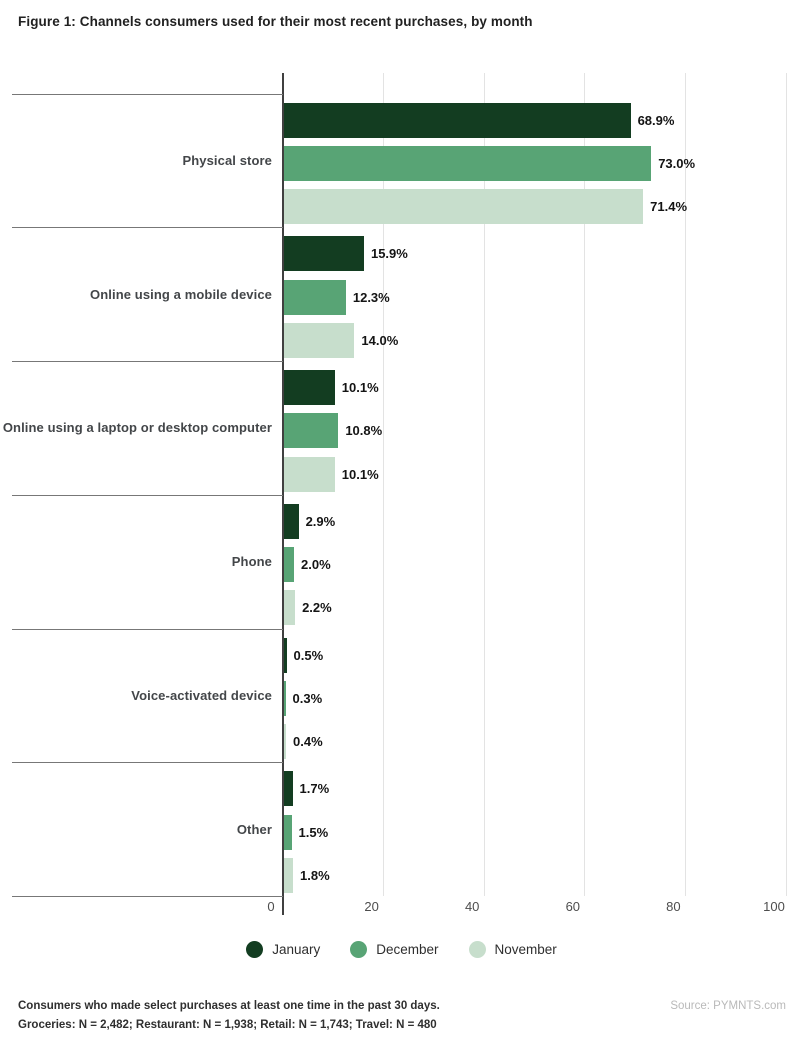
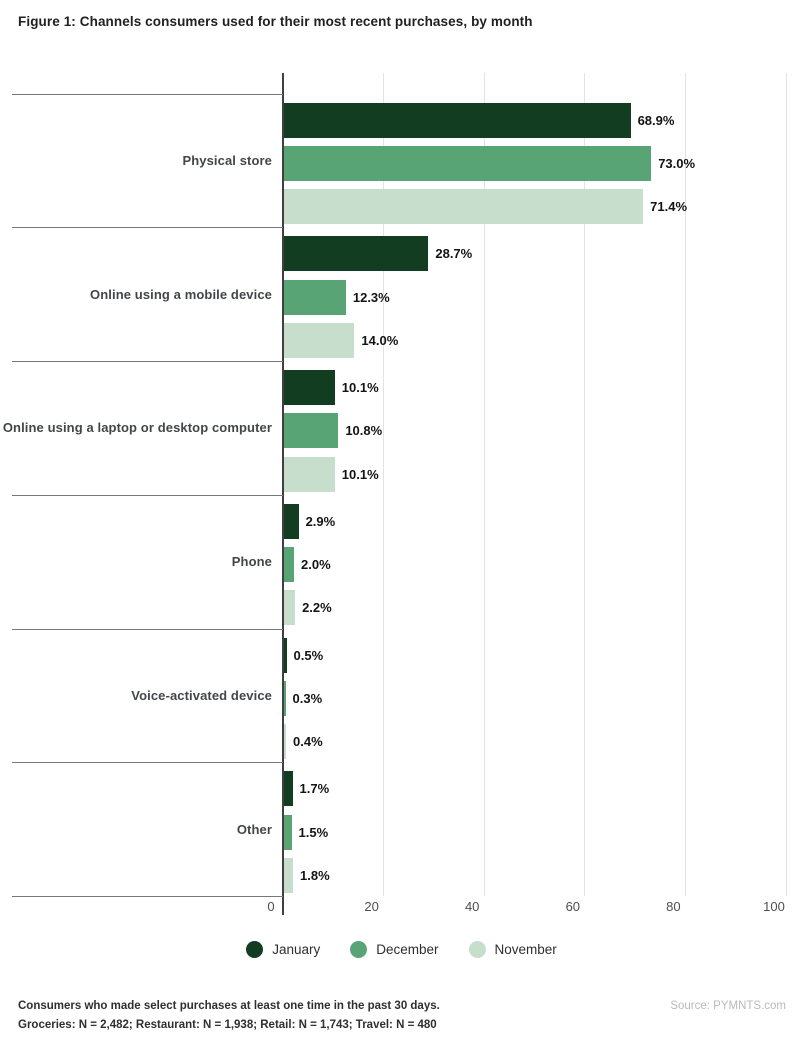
January/Online using a mobile device: 15.9% -> 28.7%
